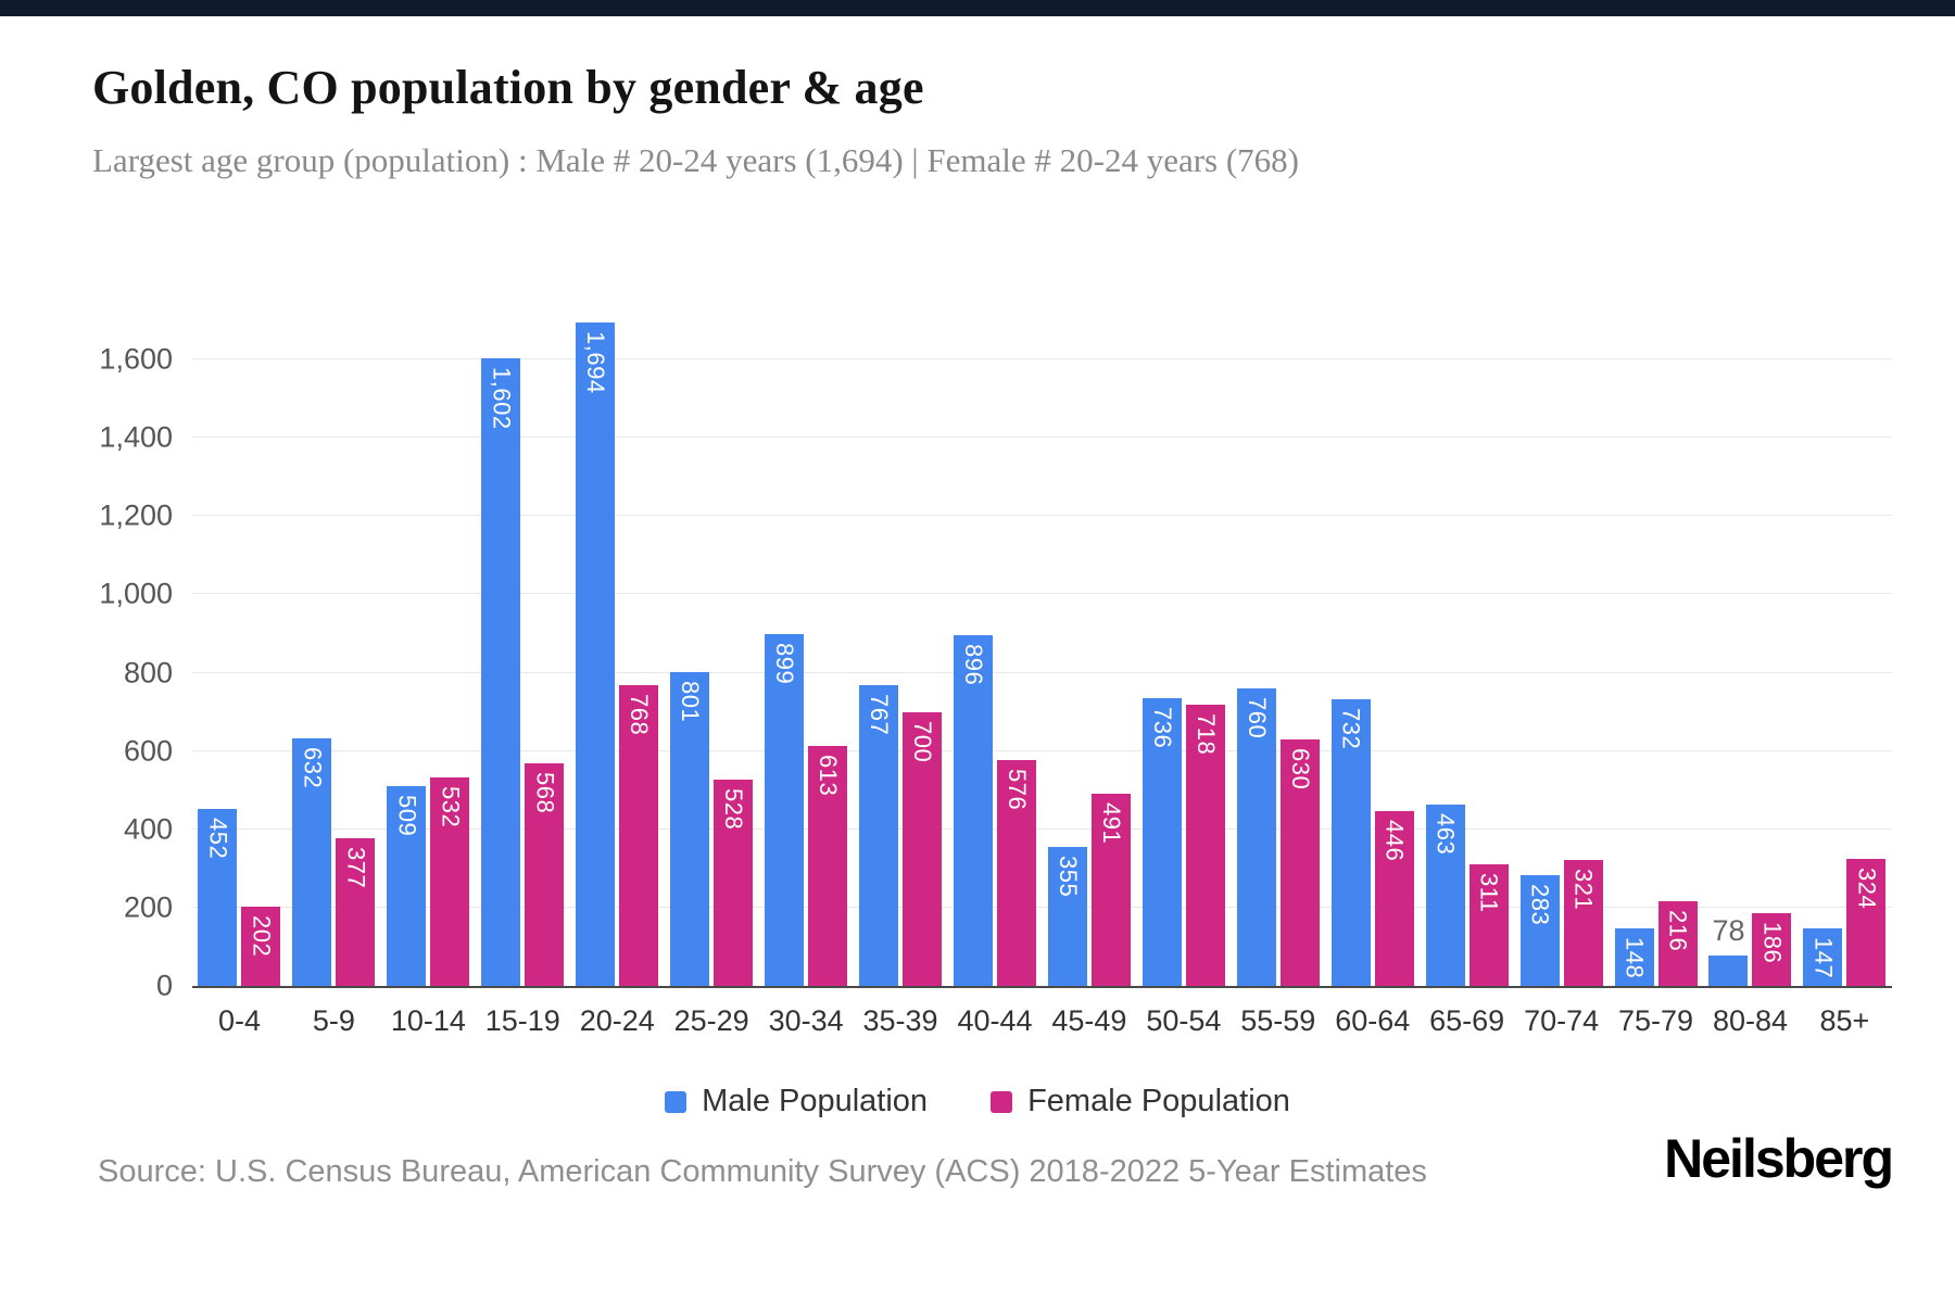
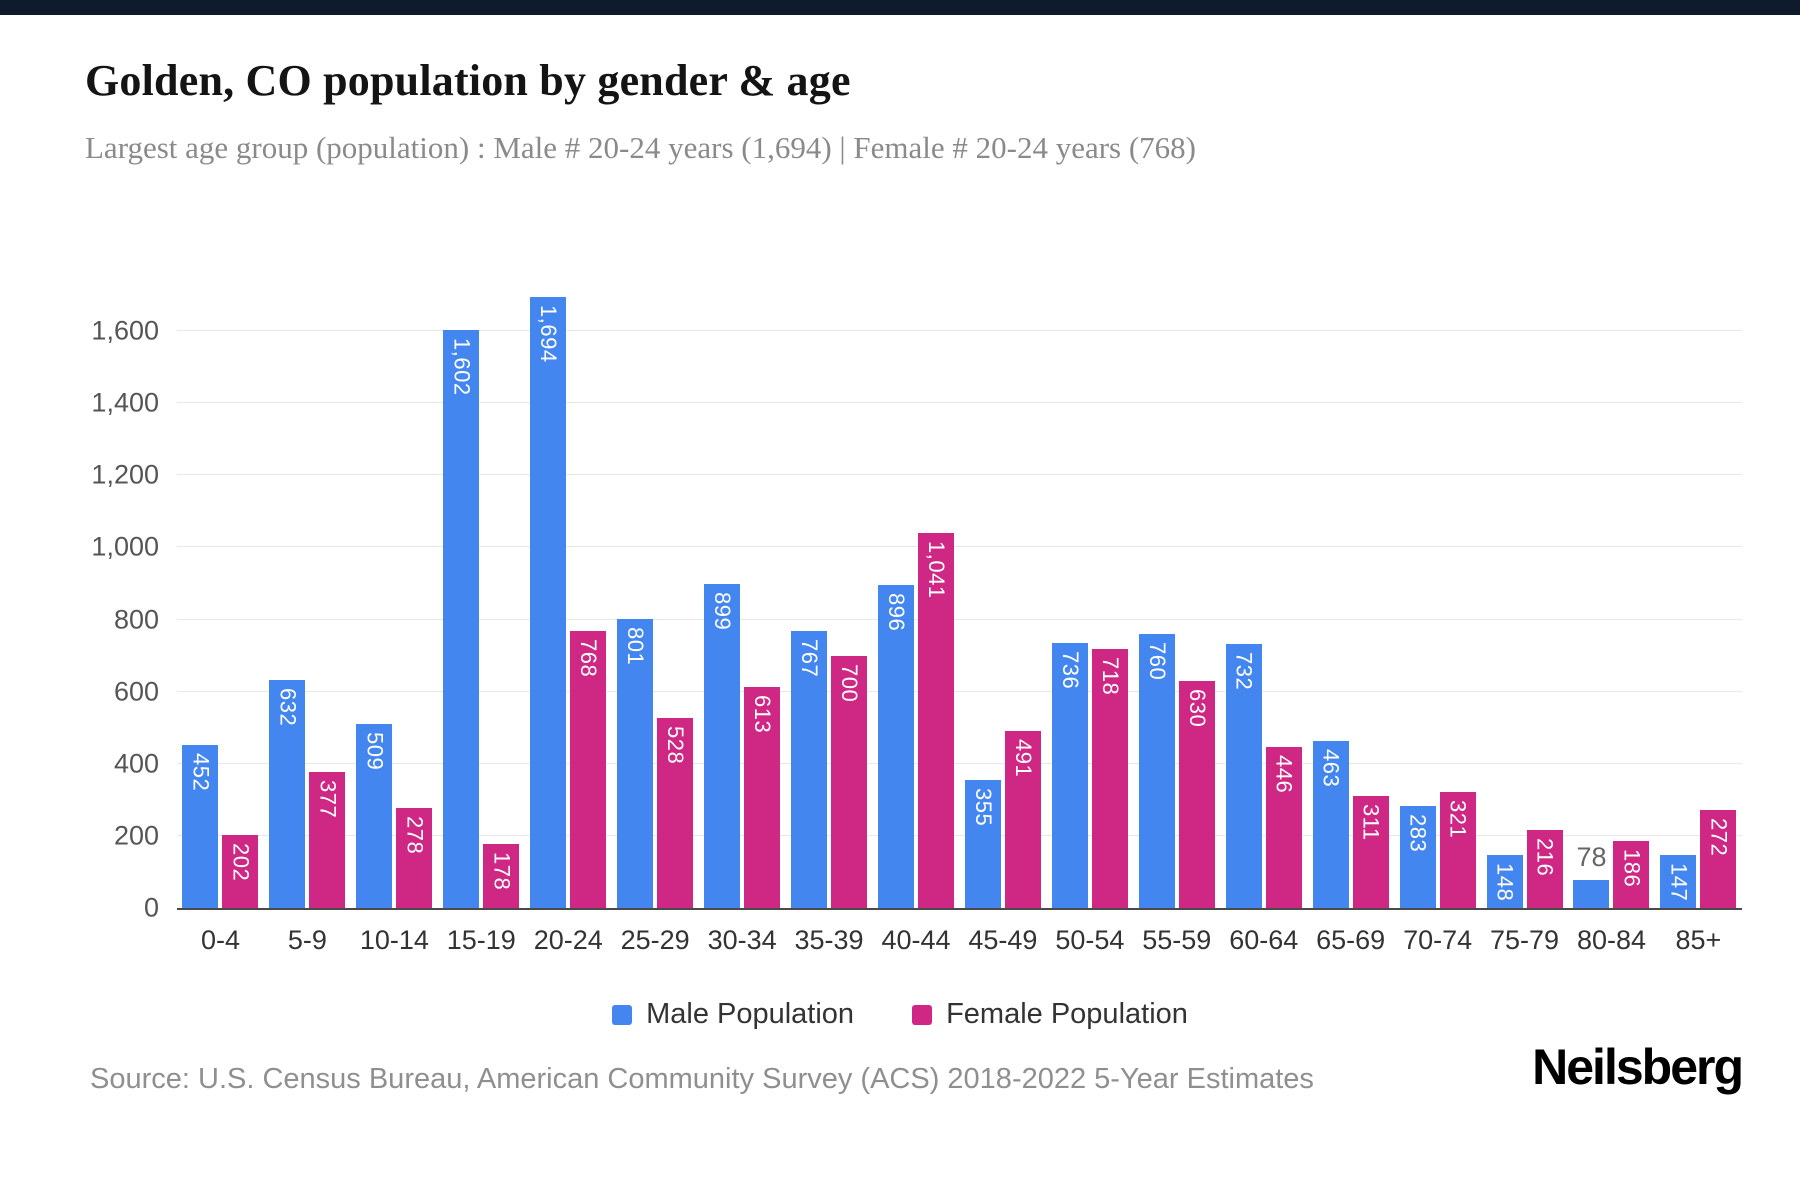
Female Population/10-14: 532 -> 278
Female Population/15-19: 568 -> 178
Female Population/40-44: 576 -> 1,041
Female Population/85+: 324 -> 272
